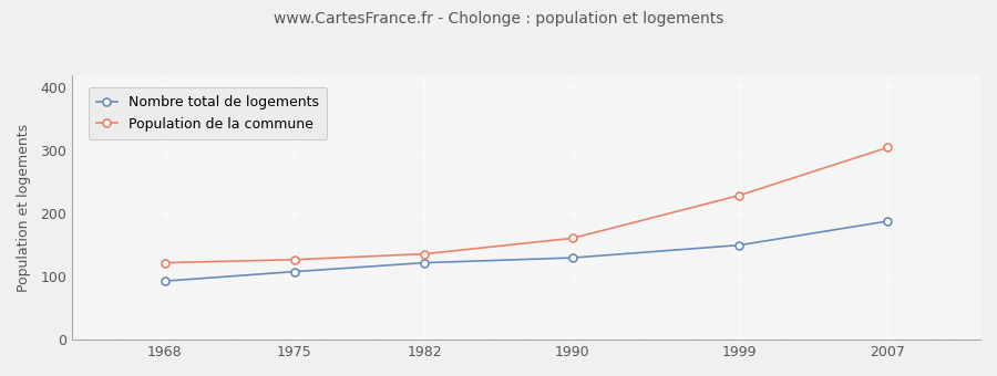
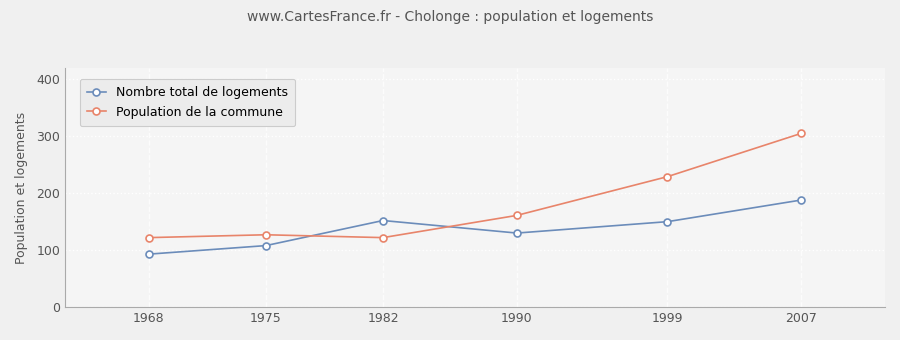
Nombre total de logements/1982: 122 -> 152
Population de la commune/1982: 136 -> 122
